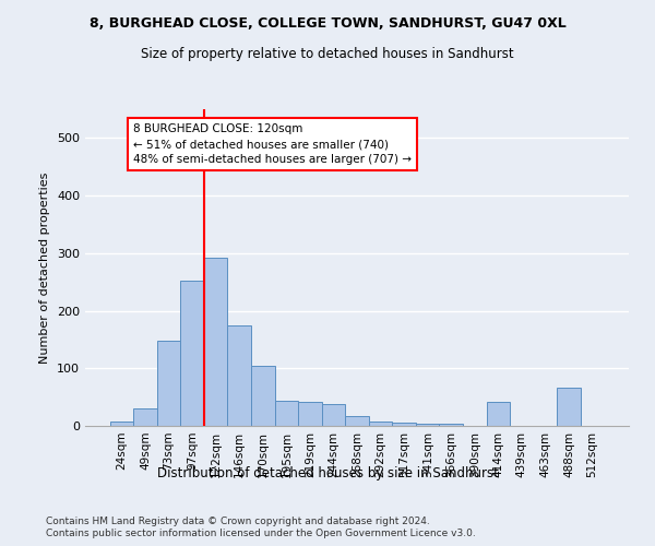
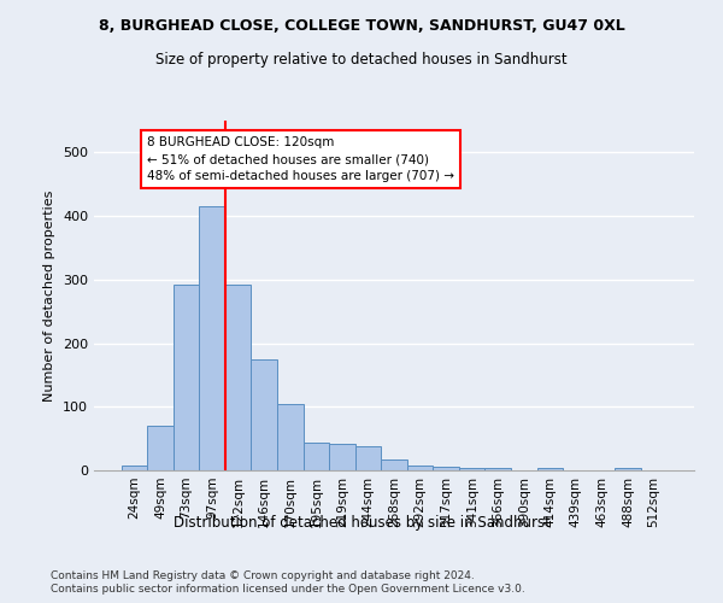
49sqm: 30 -> 70
73sqm: 148 -> 292
97sqm: 252 -> 415
414sqm: 42 -> 4
488sqm: 66 -> 3
